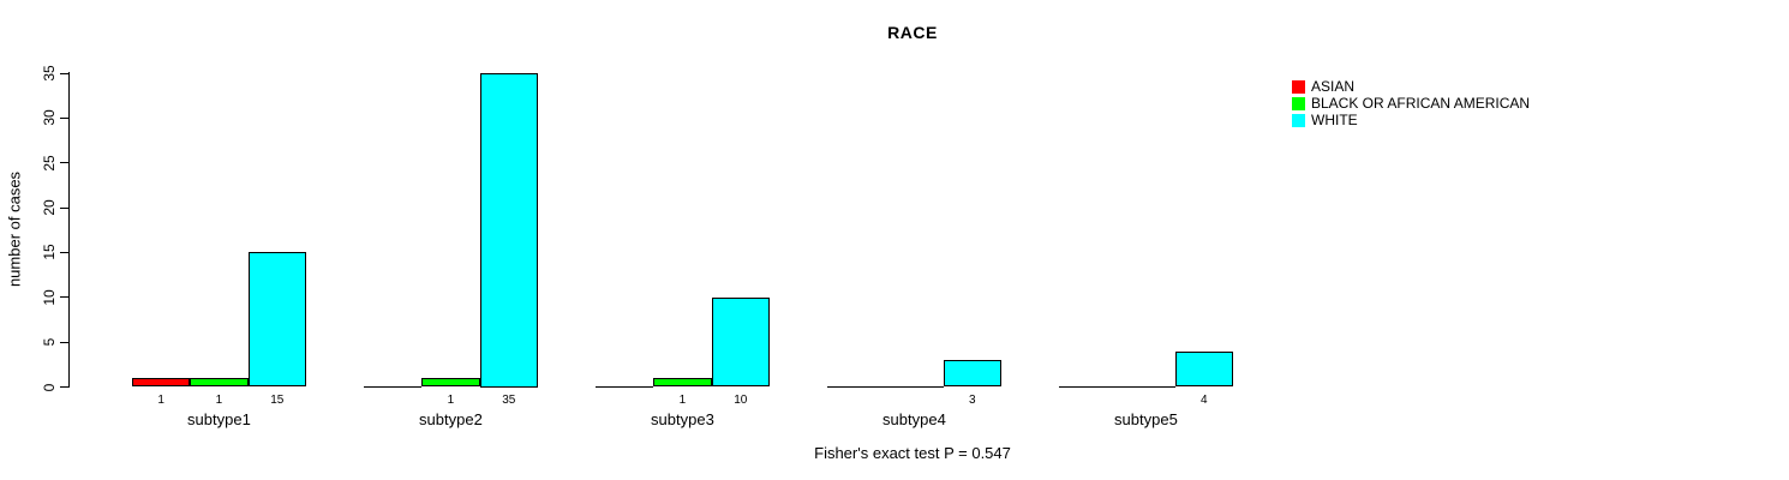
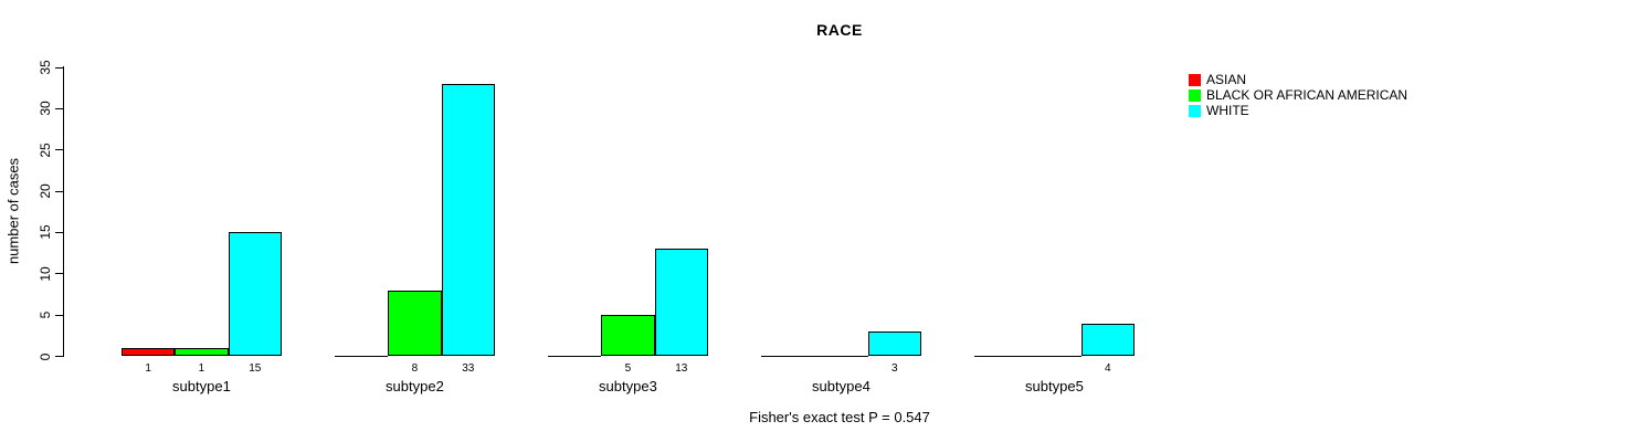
BLACK OR AFRICAN AMERICAN/subtype2: 1 -> 8
WHITE/subtype2: 35 -> 33
BLACK OR AFRICAN AMERICAN/subtype3: 1 -> 5
WHITE/subtype3: 10 -> 13
